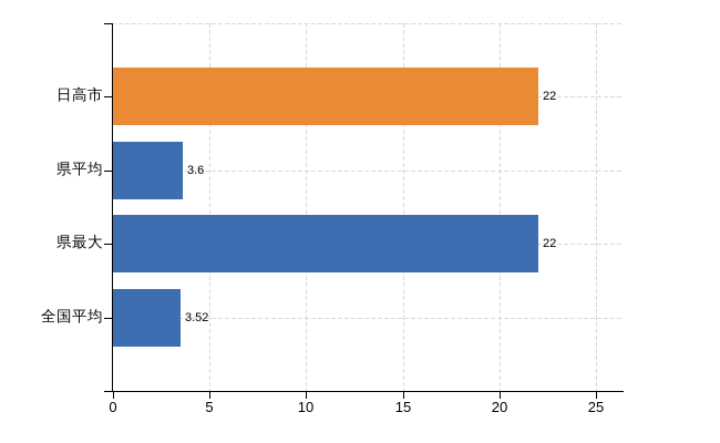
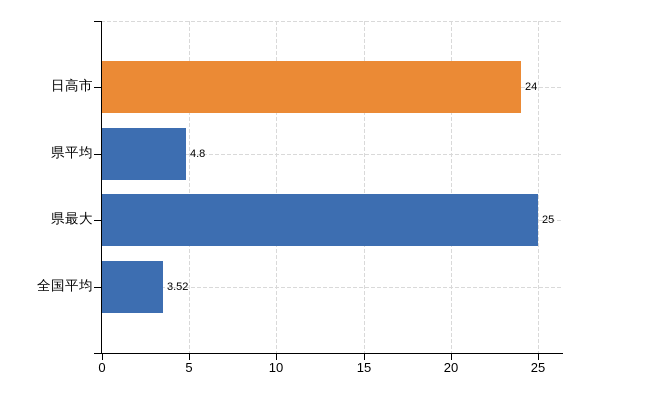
日高市: 22 -> 24
県平均: 3.6 -> 4.8
県最大: 22 -> 25
